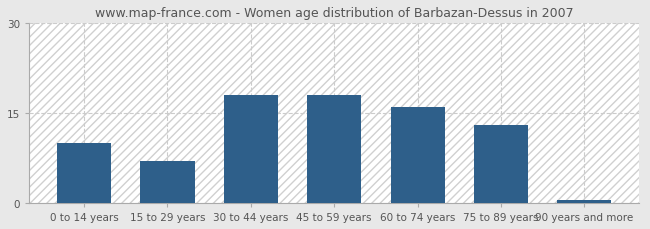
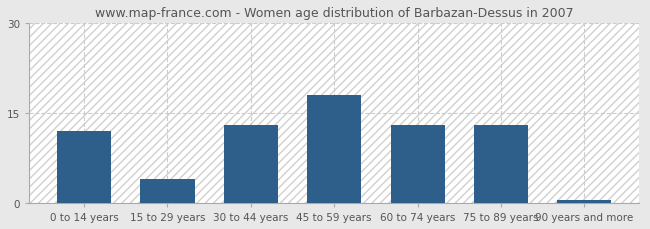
0 to 14 years: 10.0 -> 12.0
15 to 29 years: 7.0 -> 4.0
30 to 44 years: 18.0 -> 13.0
60 to 74 years: 16.0 -> 13.0
